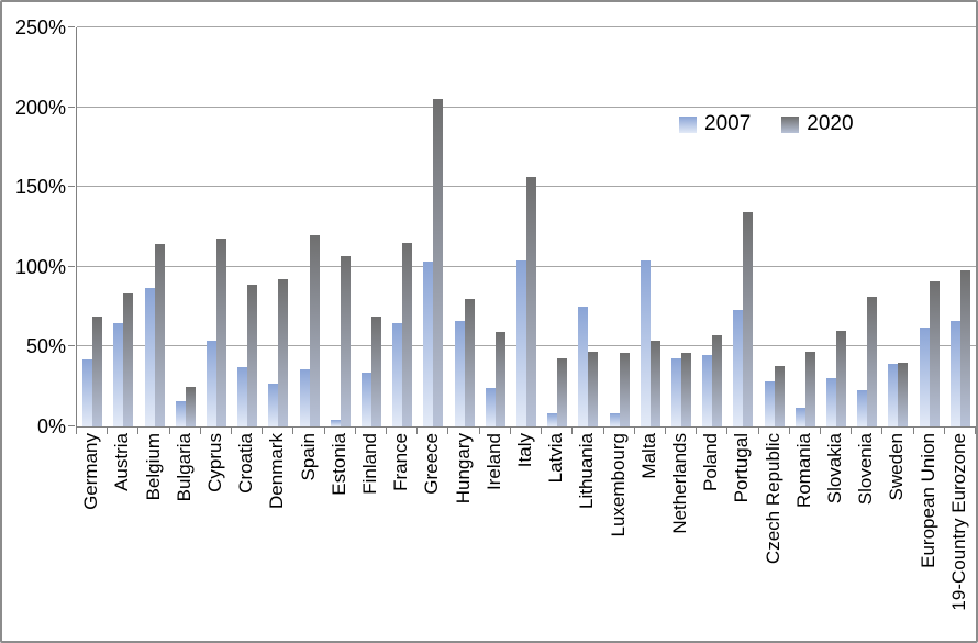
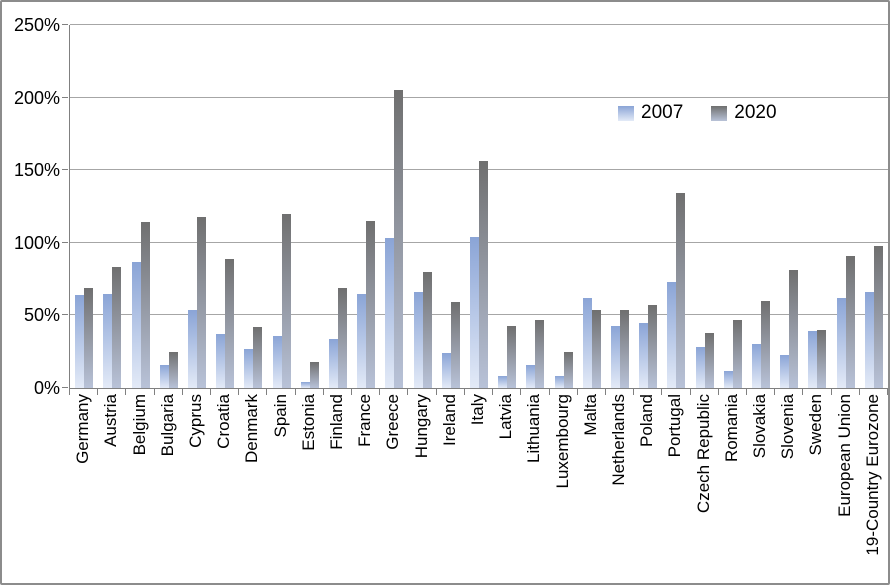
2007/Germany: 42% -> 64%
2020/Denmark: 92% -> 42%
2020/Estonia: 107% -> 18%
2007/Lithuania: 75% -> 16%
2020/Luxembourg: 46% -> 25%
2007/Malta: 104% -> 62%
2020/Netherlands: 46% -> 54%
